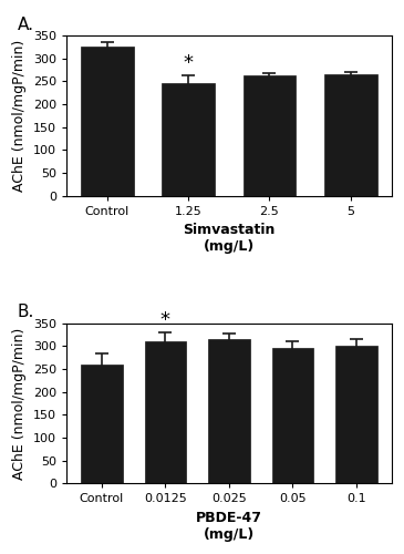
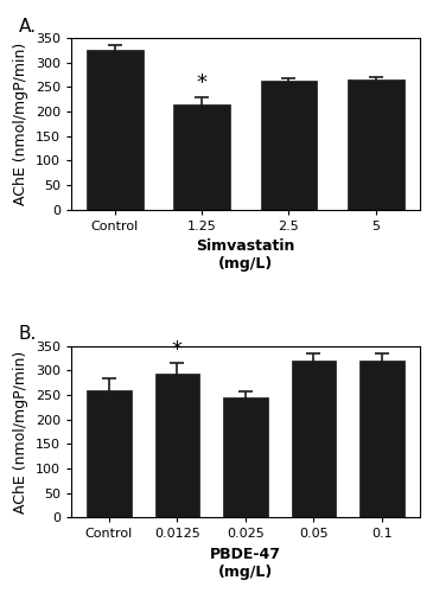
1.25: 247 -> 215
0.0125: 310 -> 295
0.025: 315 -> 245
0.05: 297 -> 320
0.1: 300 -> 320
